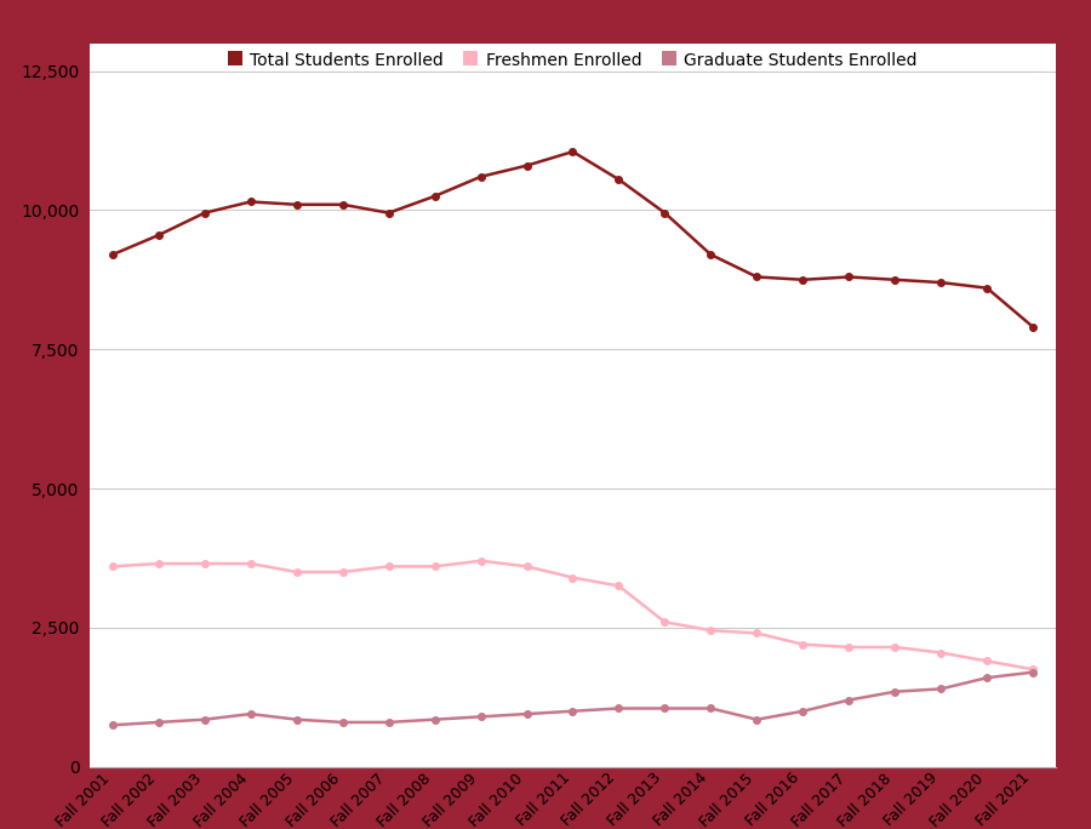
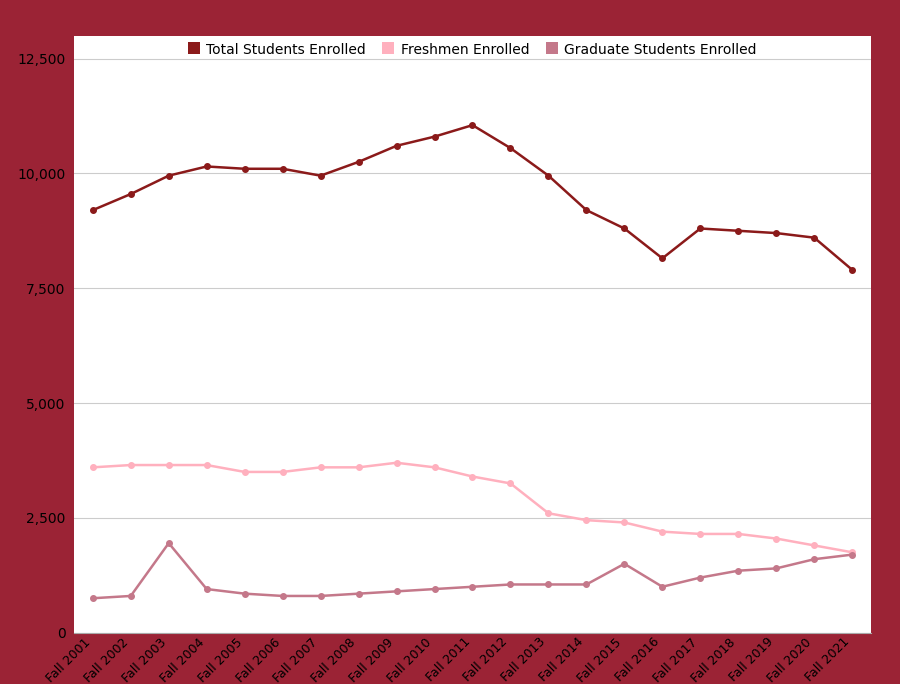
Graduate Students Enrolled/Fall 2003: 850 -> 1,950
Graduate Students Enrolled/Fall 2015: 850 -> 1,500
Total Students Enrolled/Fall 2016: 8,750 -> 8,150
